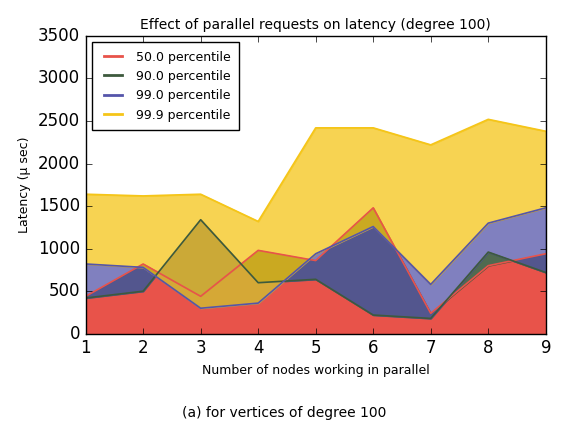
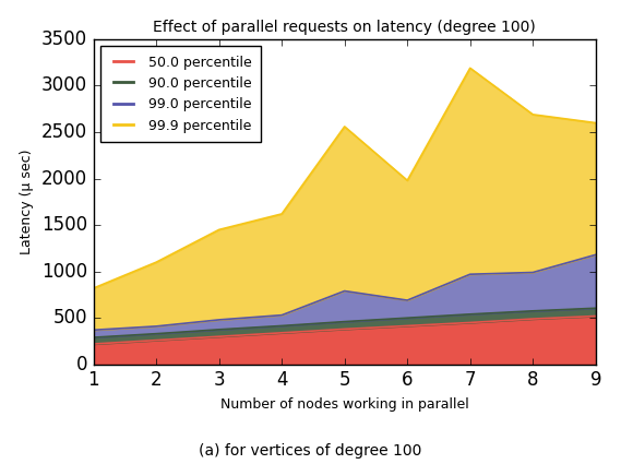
50.0 percentile/1: 440 -> 220
90.0 percentile/1: 420 -> 290
99.0 percentile/1: 820 -> 370
99.9 percentile/1: 1640 -> 820
50.0 percentile/2: 820 -> 260
90.0 percentile/2: 500 -> 330
99.0 percentile/2: 780 -> 410
99.9 percentile/2: 1620 -> 1100
50.0 percentile/3: 440 -> 300
90.0 percentile/3: 1340 -> 380
99.0 percentile/3: 300 -> 480
99.9 percentile/3: 1640 -> 1450
50.0 percentile/4: 980 -> 340
90.0 percentile/4: 600 -> 420
99.0 percentile/4: 360 -> 530
99.9 percentile/4: 1320 -> 1620
50.0 percentile/5: 860 -> 380
90.0 percentile/5: 640 -> 460
99.0 percentile/5: 940 -> 790
99.9 percentile/5: 2420 -> 2560
50.0 percentile/6: 1480 -> 420
90.0 percentile/6: 220 -> 500
99.0 percentile/6: 1260 -> 690
99.9 percentile/6: 2420 -> 1980
50.0 percentile/7: 240 -> 450
90.0 percentile/7: 180 -> 540
99.0 percentile/7: 580 -> 970
99.9 percentile/7: 2220 -> 3190
50.0 percentile/8: 800 -> 490
90.0 percentile/8: 960 -> 580
99.0 percentile/8: 1300 -> 990
99.9 percentile/8: 2520 -> 2690
50.0 percentile/9: 940 -> 520
90.0 percentile/9: 720 -> 600
99.0 percentile/9: 1480 -> 1180
99.9 percentile/9: 2380 -> 2600
